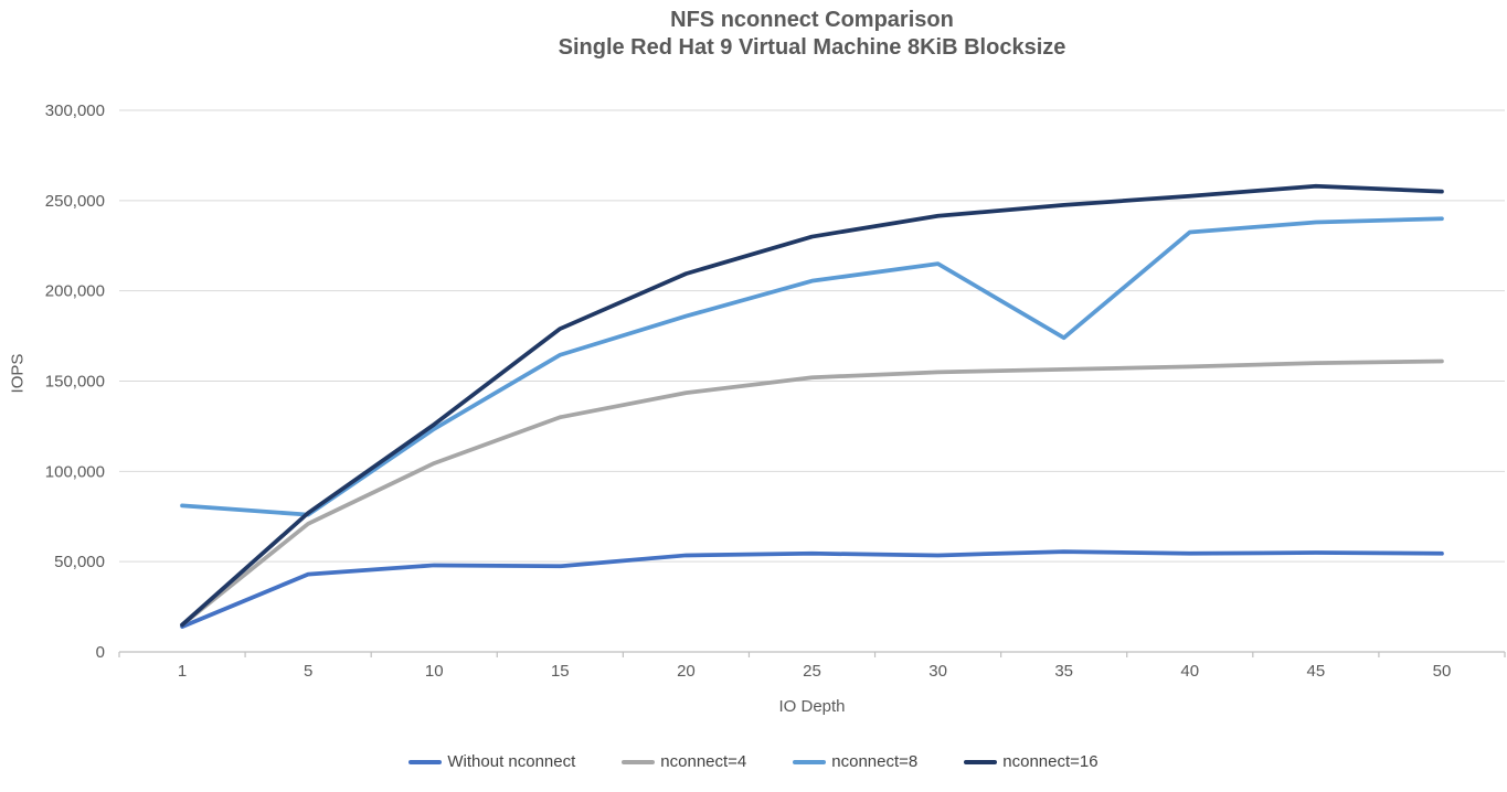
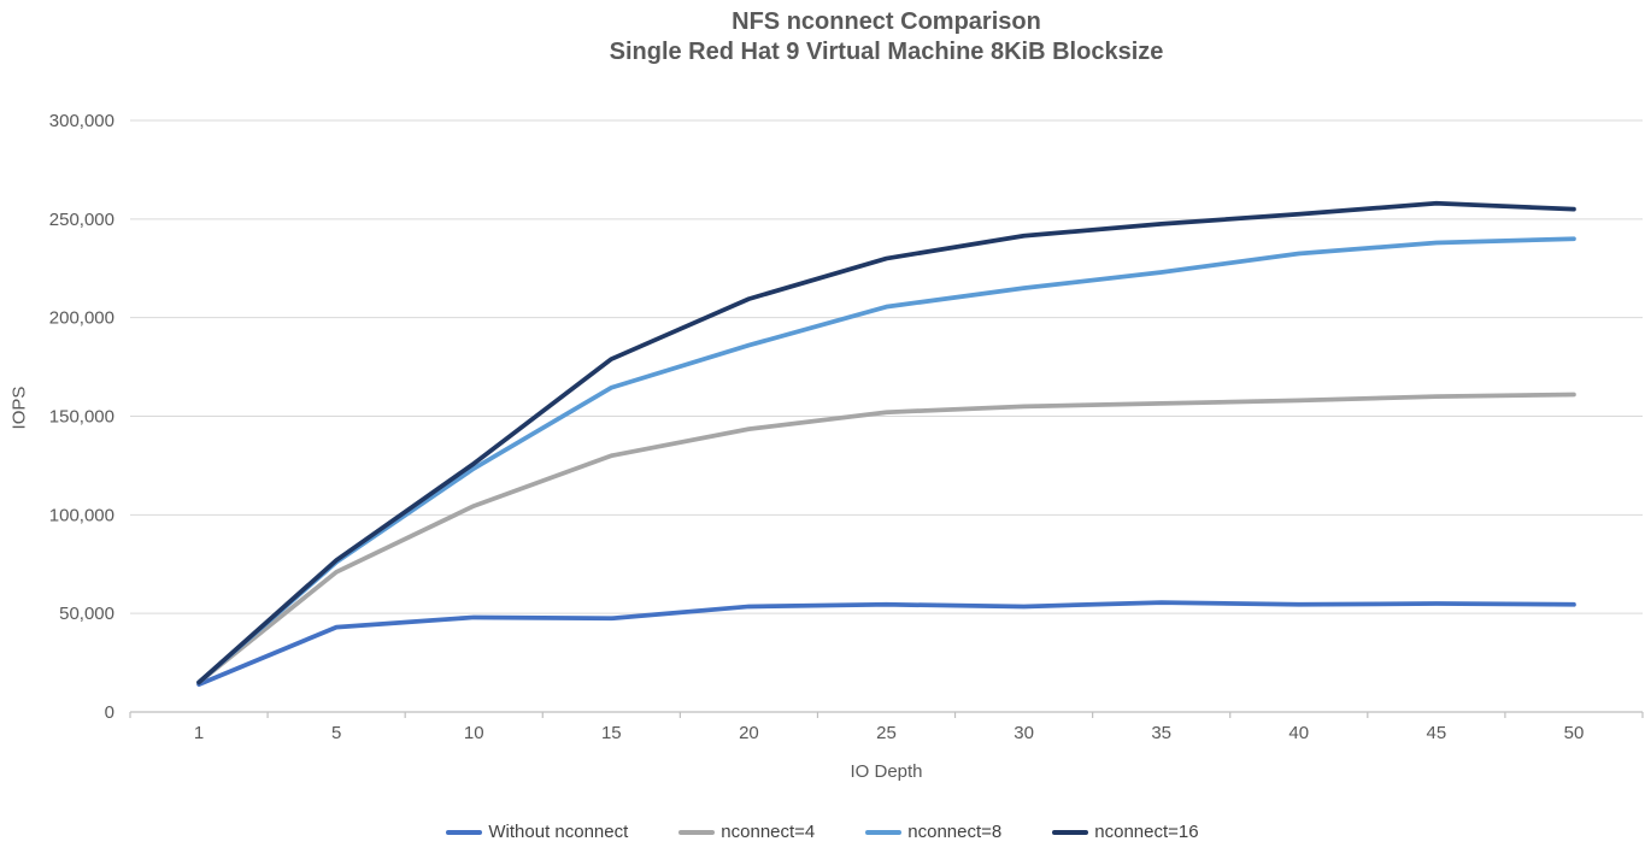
nconnect=8/1: 81000 -> 15000
nconnect=8/35: 174000 -> 223000
